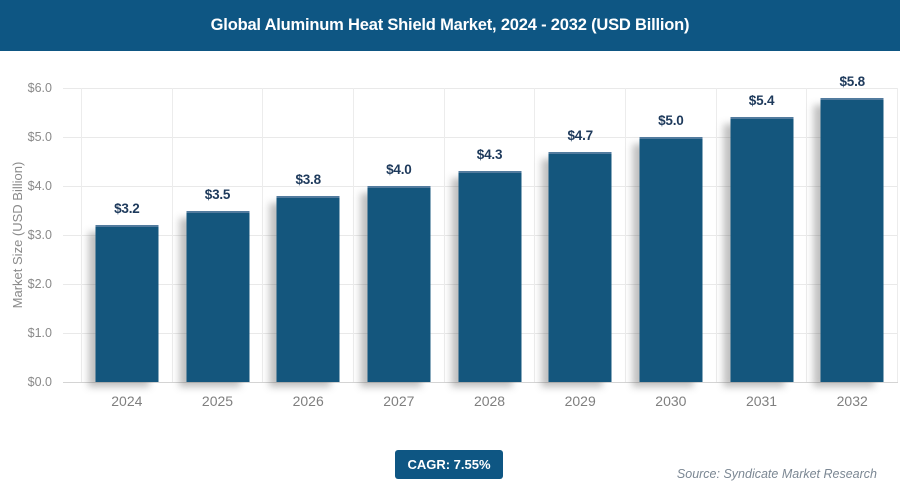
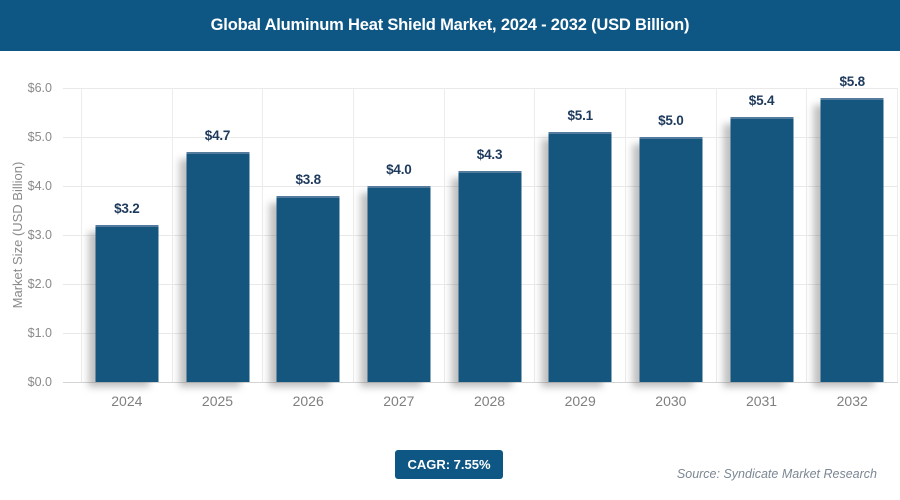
2025: $3.5 -> $4.7
2029: $4.7 -> $5.1
